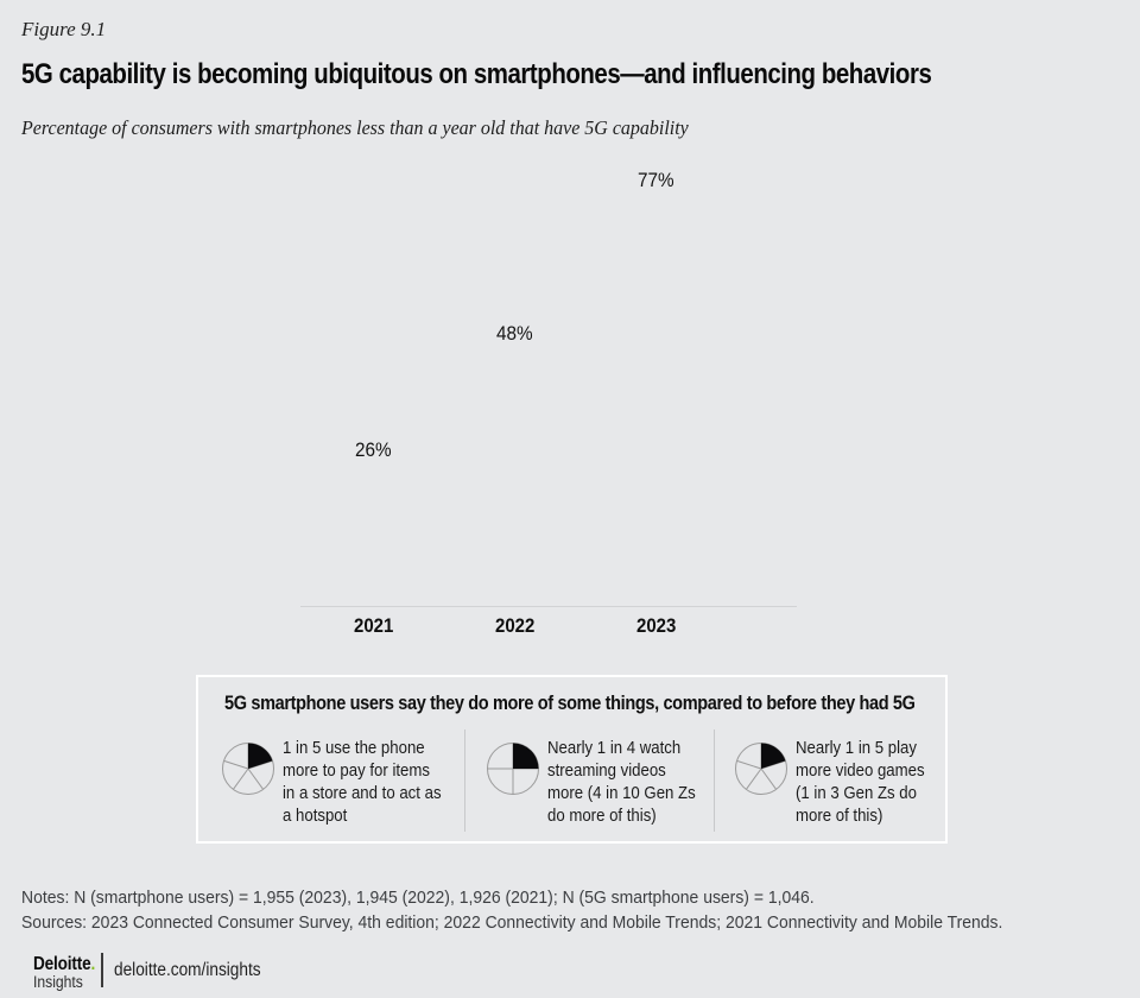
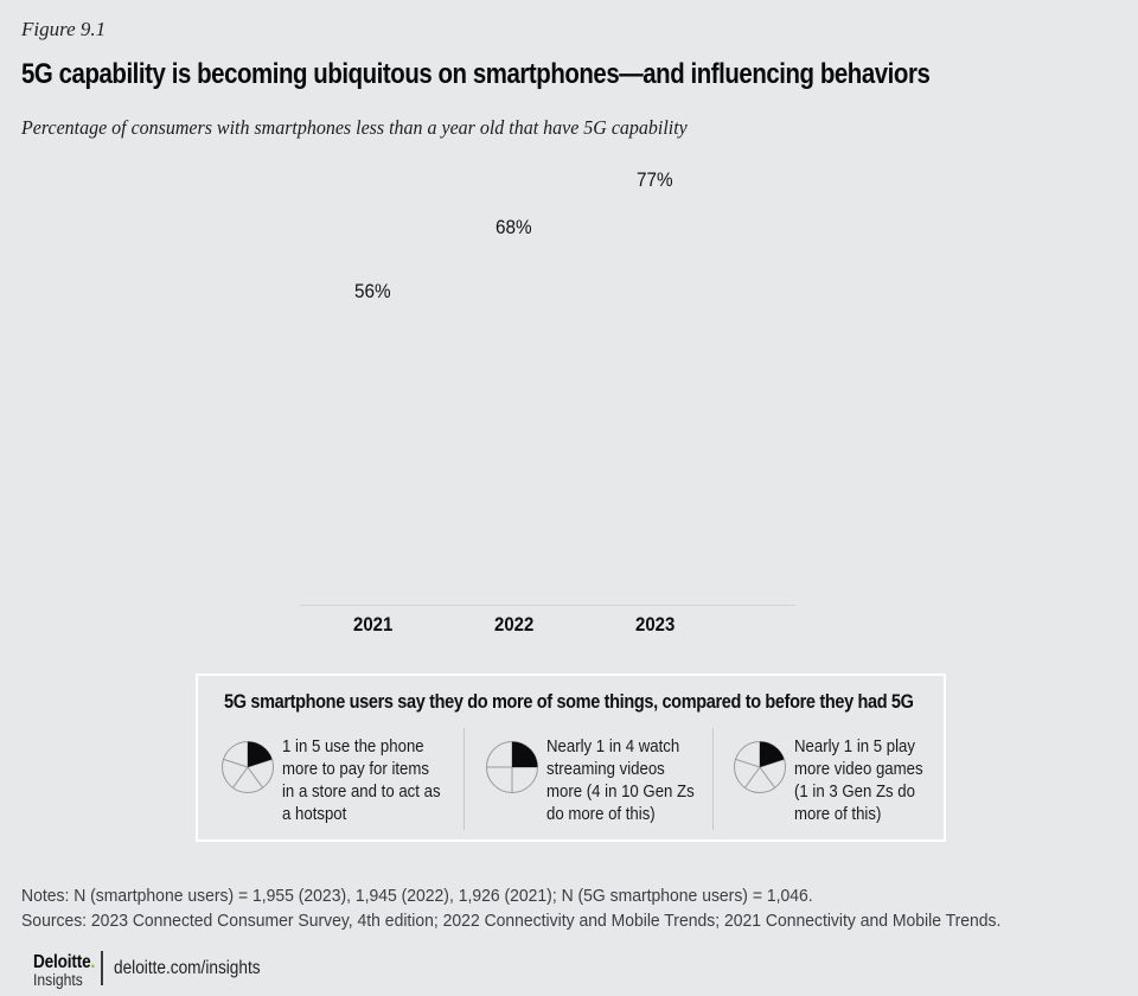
2021: 26% -> 56%
2022: 48% -> 68%
